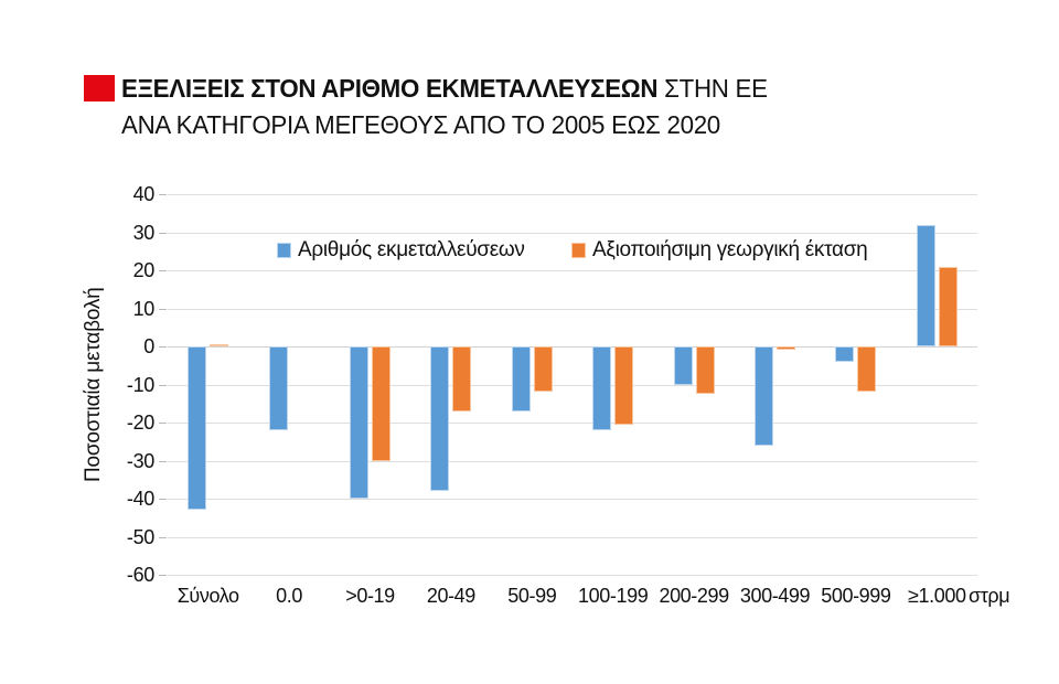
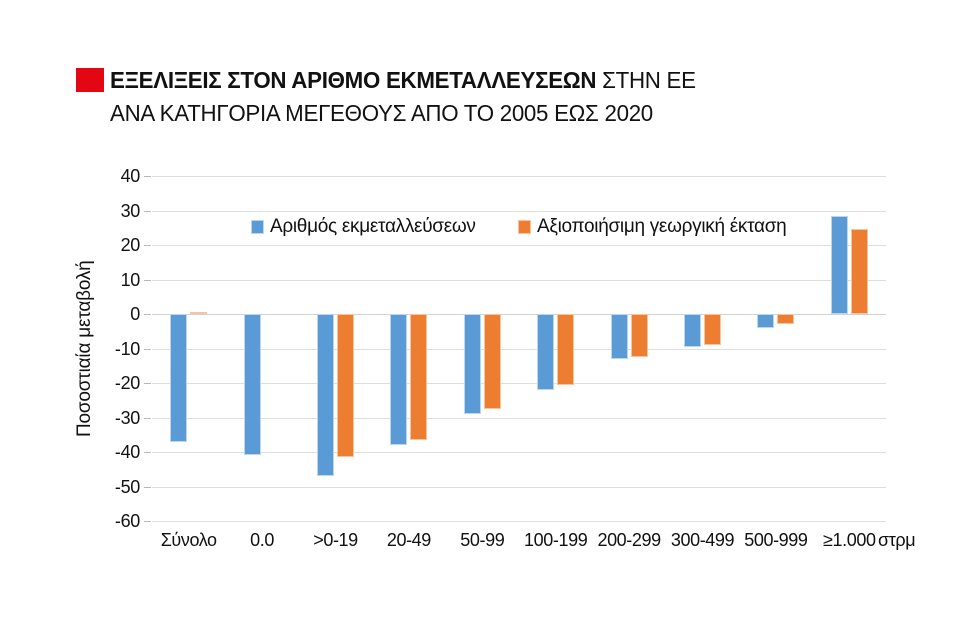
Αριθμός εκμεταλλεύσεων/Σύνολο: -43 -> -37
Αριθμός εκμεταλλεύσεων/0.0: -22 -> -41
Αριθμός εκμεταλλεύσεων/>0-19: -40 -> -47
Αξιοποιήσιμη γεωργική έκταση/>0-19: -30 -> -42
Αξιοποιήσιμη γεωργική έκταση/20-49: -17 -> -36
Αριθμός εκμεταλλεύσεων/50-99: -17 -> -29
Αξιοποιήσιμη γεωργική έκταση/50-99: -12 -> -28
Αριθμός εκμεταλλεύσεων/200-299: -10 -> -13
Αριθμός εκμεταλλεύσεων/300-499: -26 -> -10
Αξιοποιήσιμη γεωργική έκταση/300-499: -1 -> -9
Αξιοποιήσιμη γεωργική έκταση/500-999: -12 -> -3
Αριθμός εκμεταλλεύσεων/≥1.000: 32 -> 28
Αξιοποιήσιμη γεωργική έκταση/≥1.000: 21 -> 24
